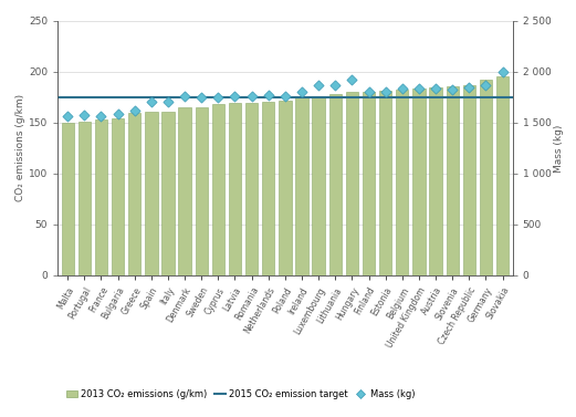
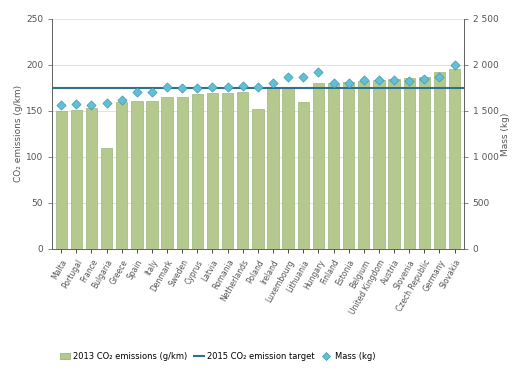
2013 CO₂ emissions (g/km)/Bulgaria: 154 -> 110
2013 CO₂ emissions (g/km)/Poland: 172 -> 152
2013 CO₂ emissions (g/km)/Lithuania: 178 -> 160
